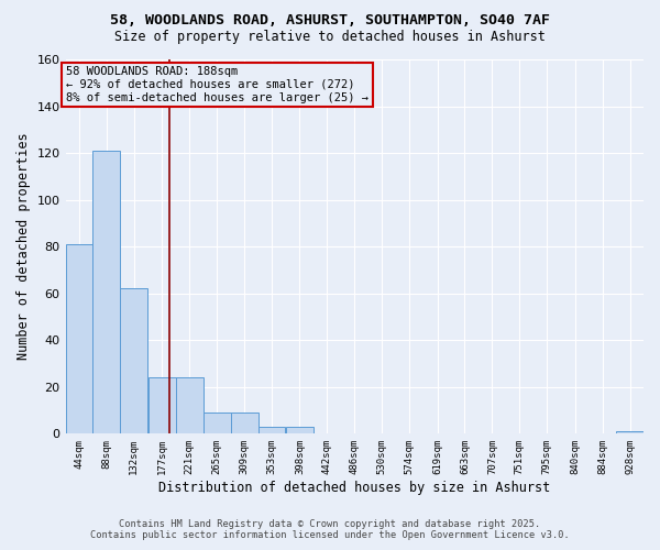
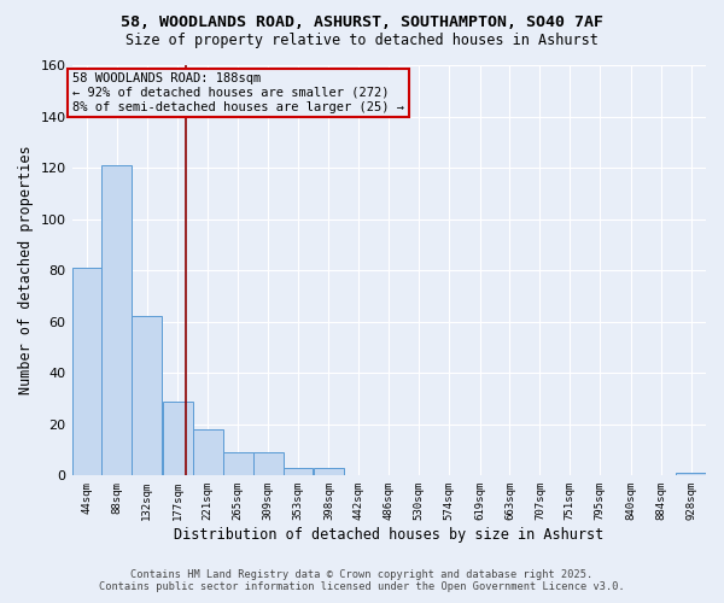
177sqm: 24 -> 29
221sqm: 24 -> 18
